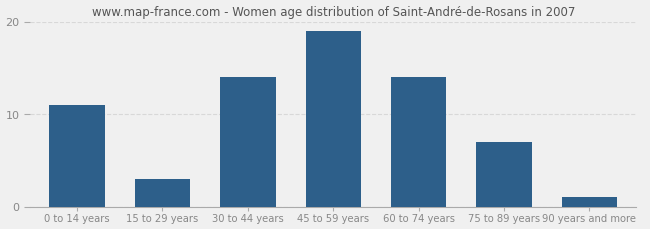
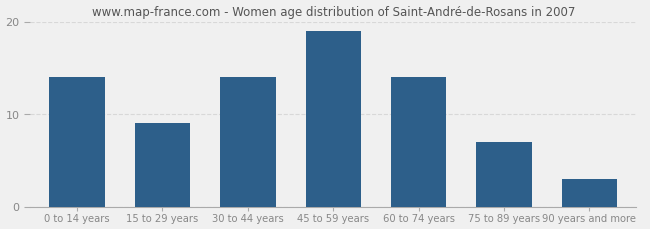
0 to 14 years: 11 -> 14
15 to 29 years: 3 -> 9
90 years and more: 1 -> 3
